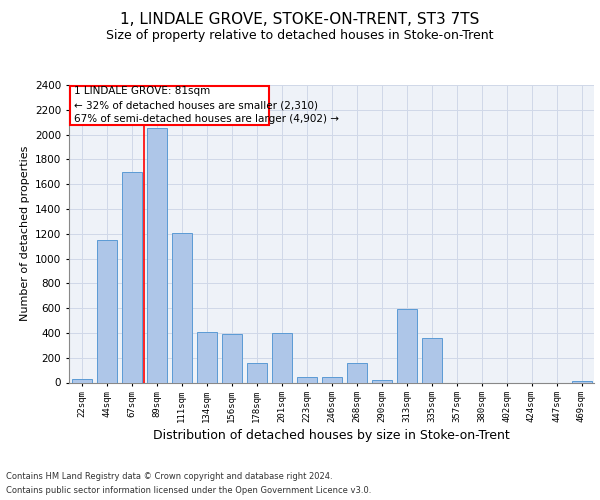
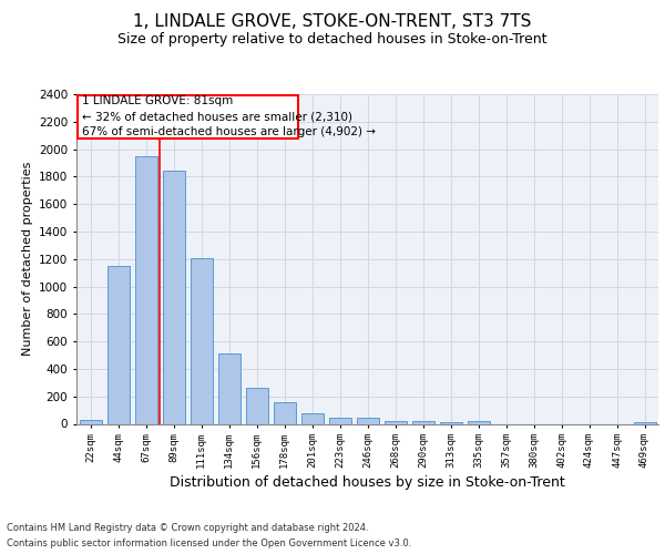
67sqm: 1700 -> 1950
89sqm: 2050 -> 1840
134sqm: 410 -> 510
156sqm: 390 -> 260
201sqm: 400 -> 80
268sqm: 160 -> 20
313sqm: 590 -> 20
335sqm: 360 -> 20
